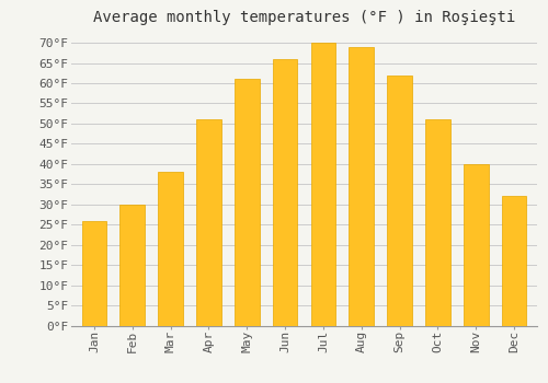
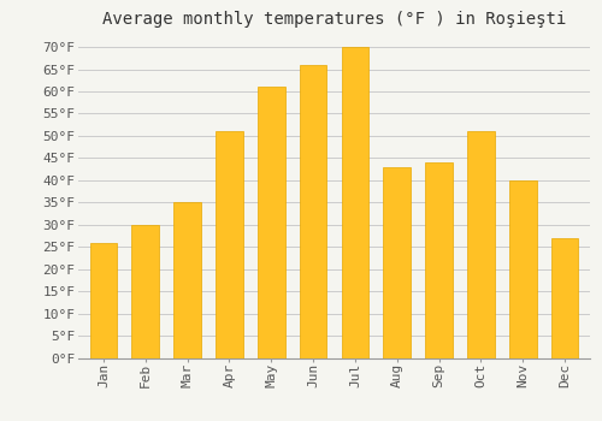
Mar: 38°F -> 35°F
Aug: 69°F -> 43°F
Sep: 62°F -> 44°F
Dec: 32°F -> 27°F
